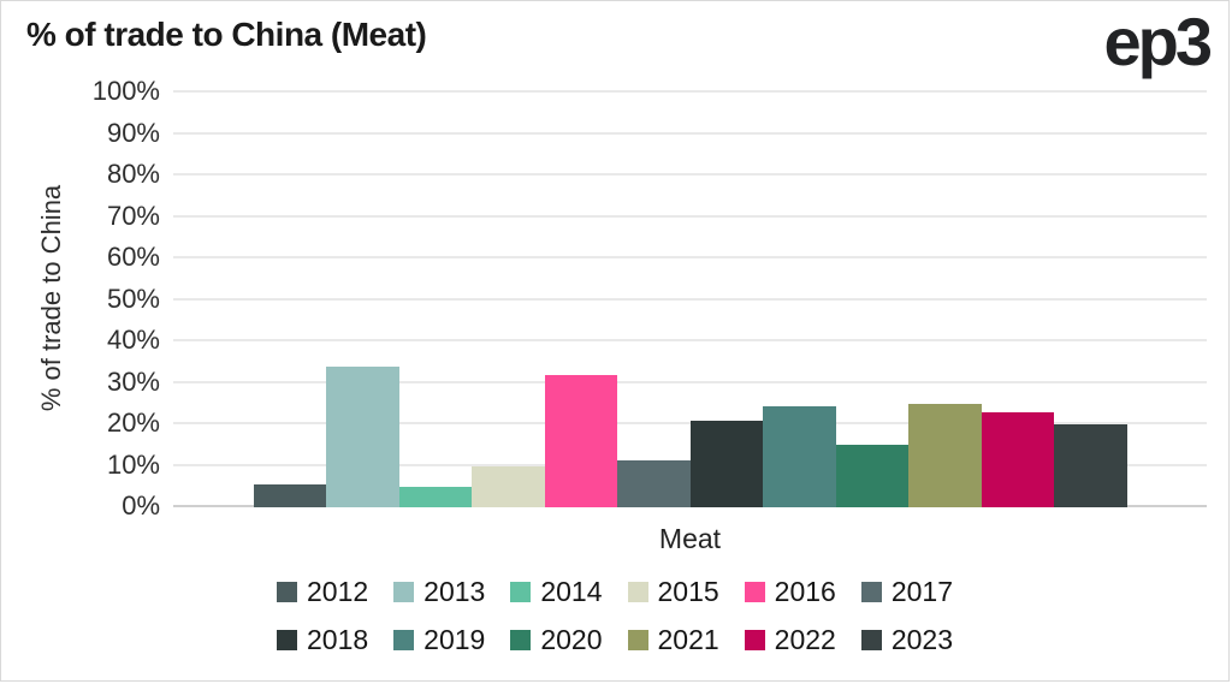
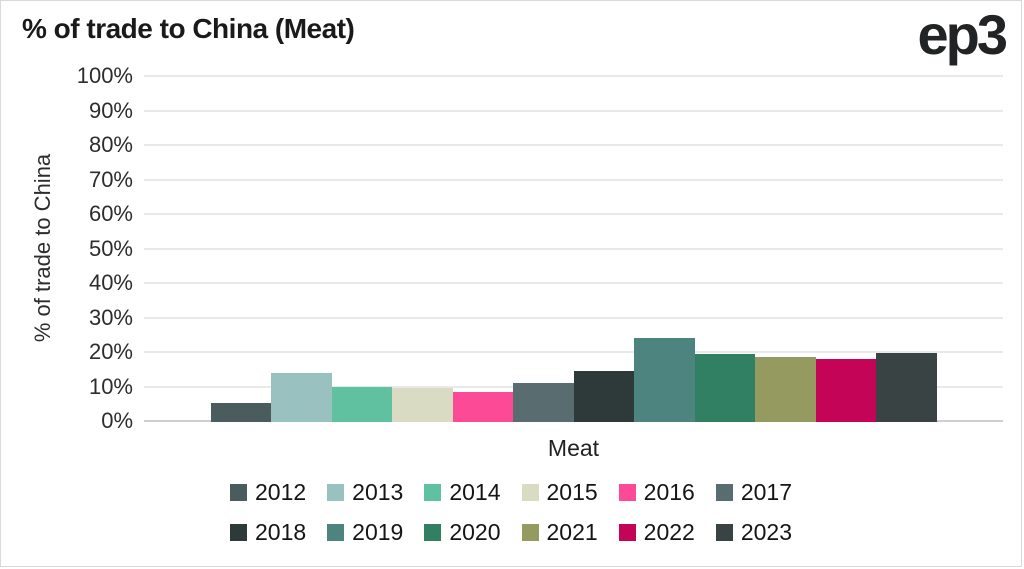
2013: 34% -> 14%
2014: 5% -> 10%
2016: 32% -> 9%
2018: 21% -> 15%
2020: 15% -> 20%
2021: 25% -> 19%
2022: 23% -> 18%
